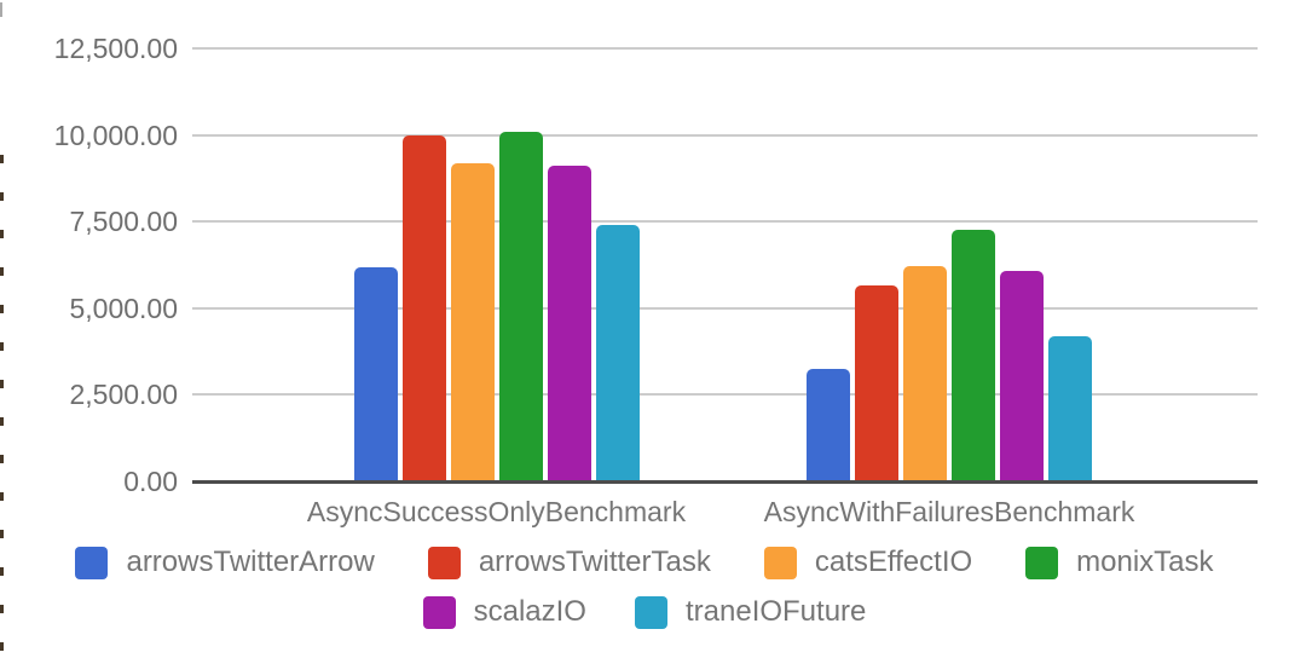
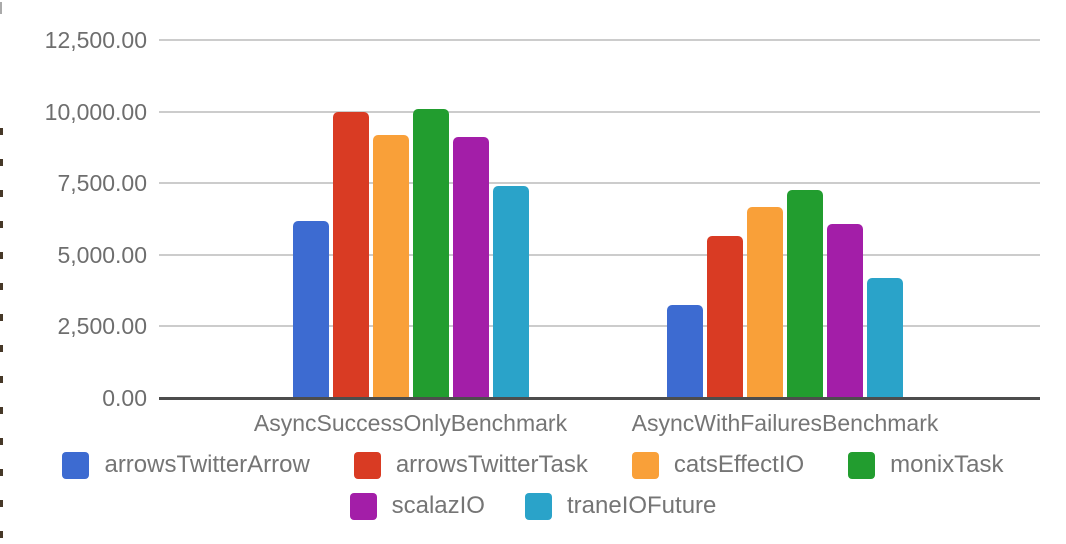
catsEffectIO/AsyncWithFailuresBenchmark: 6200 -> 6700
